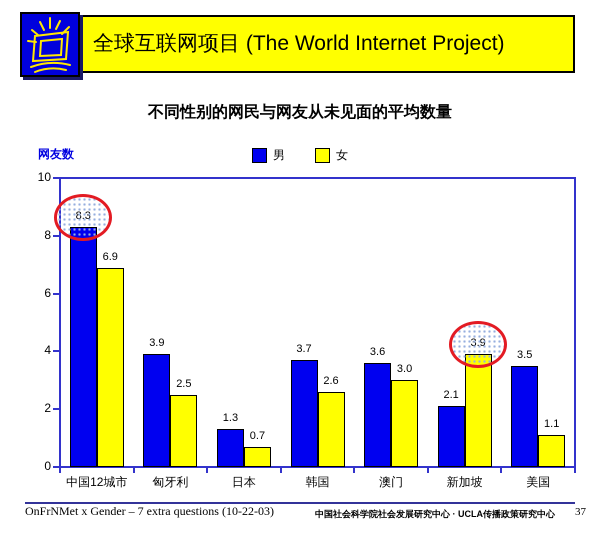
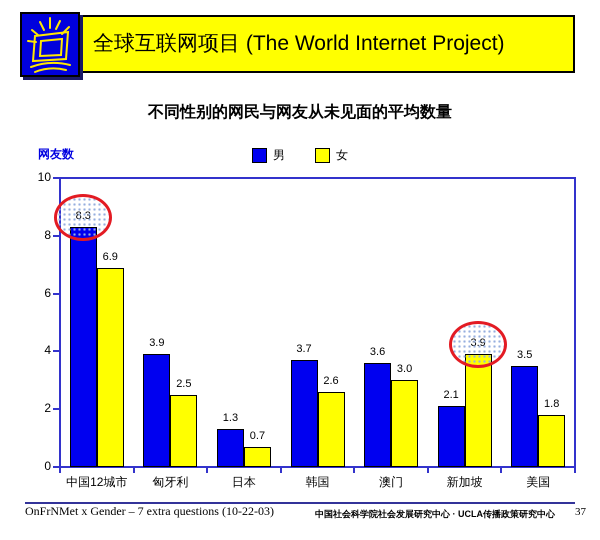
女/美国: 1.1 -> 1.8
